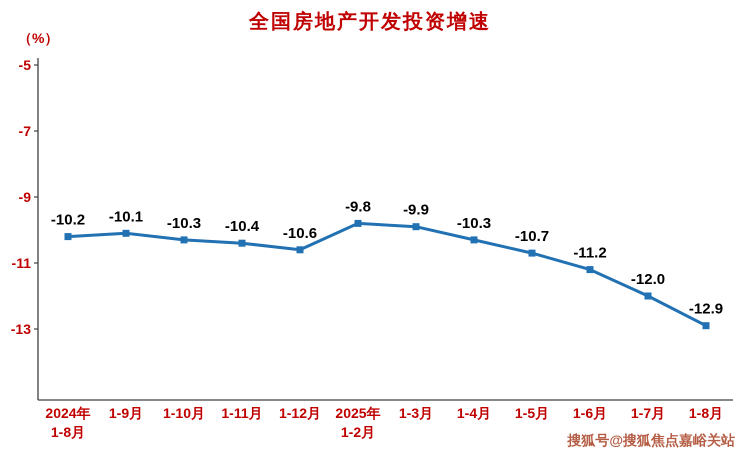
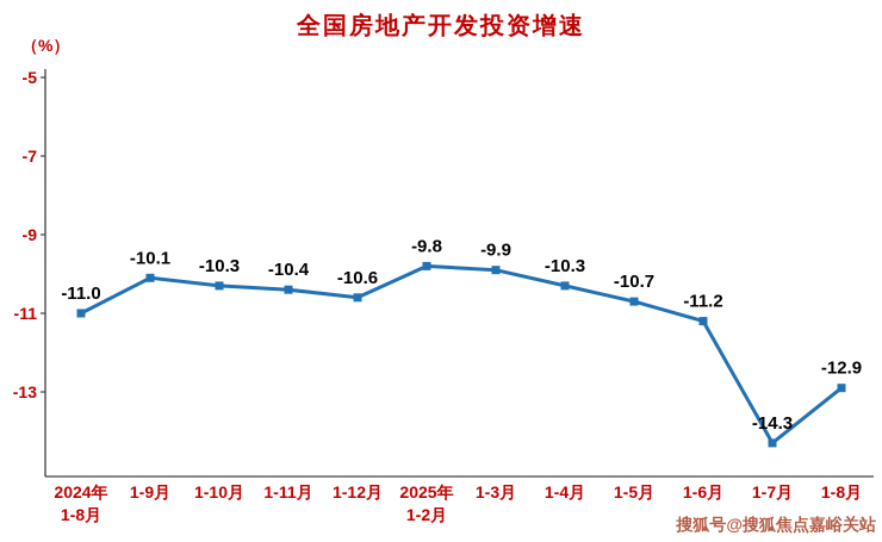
2024年 1-8月: -10.2 -> -11.0
1-7月: -12.0 -> -14.3
